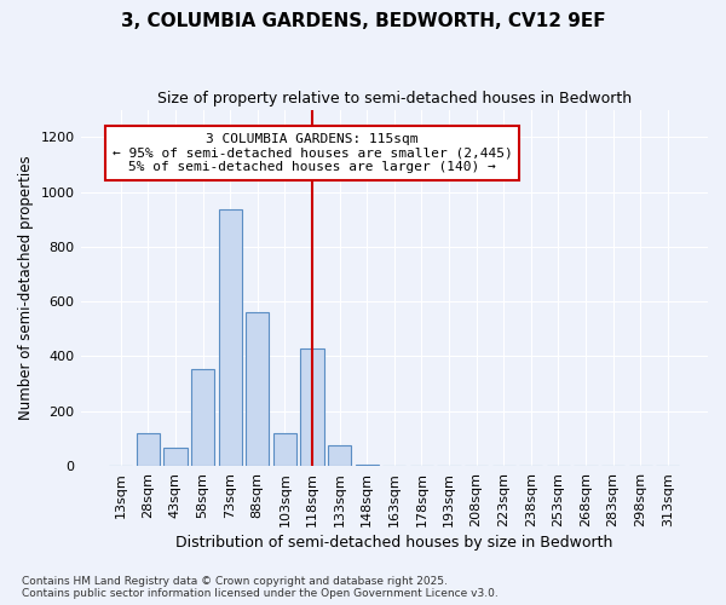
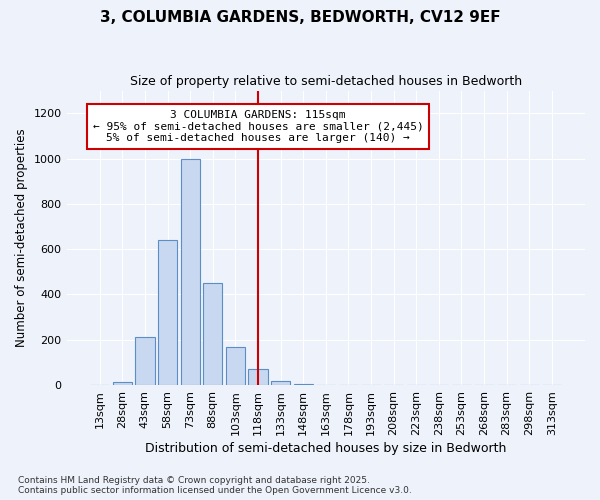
28sqm: 120 -> 15
43sqm: 65 -> 210
58sqm: 355 -> 640
73sqm: 935 -> 1000
88sqm: 560 -> 450
103sqm: 120 -> 170
118sqm: 430 -> 70
133sqm: 75 -> 20
